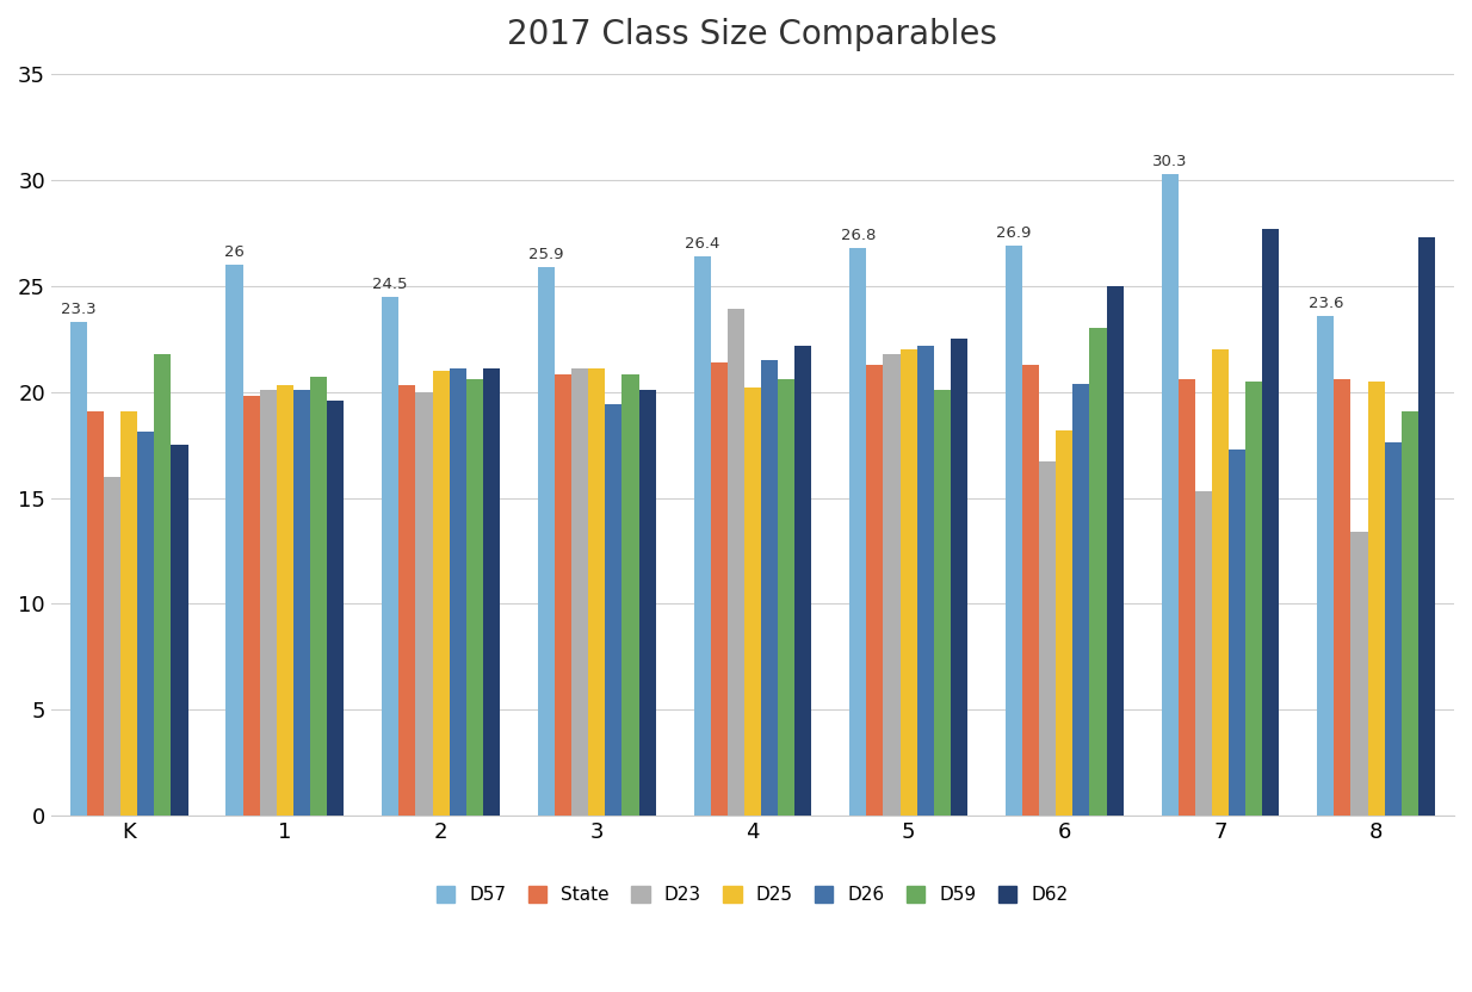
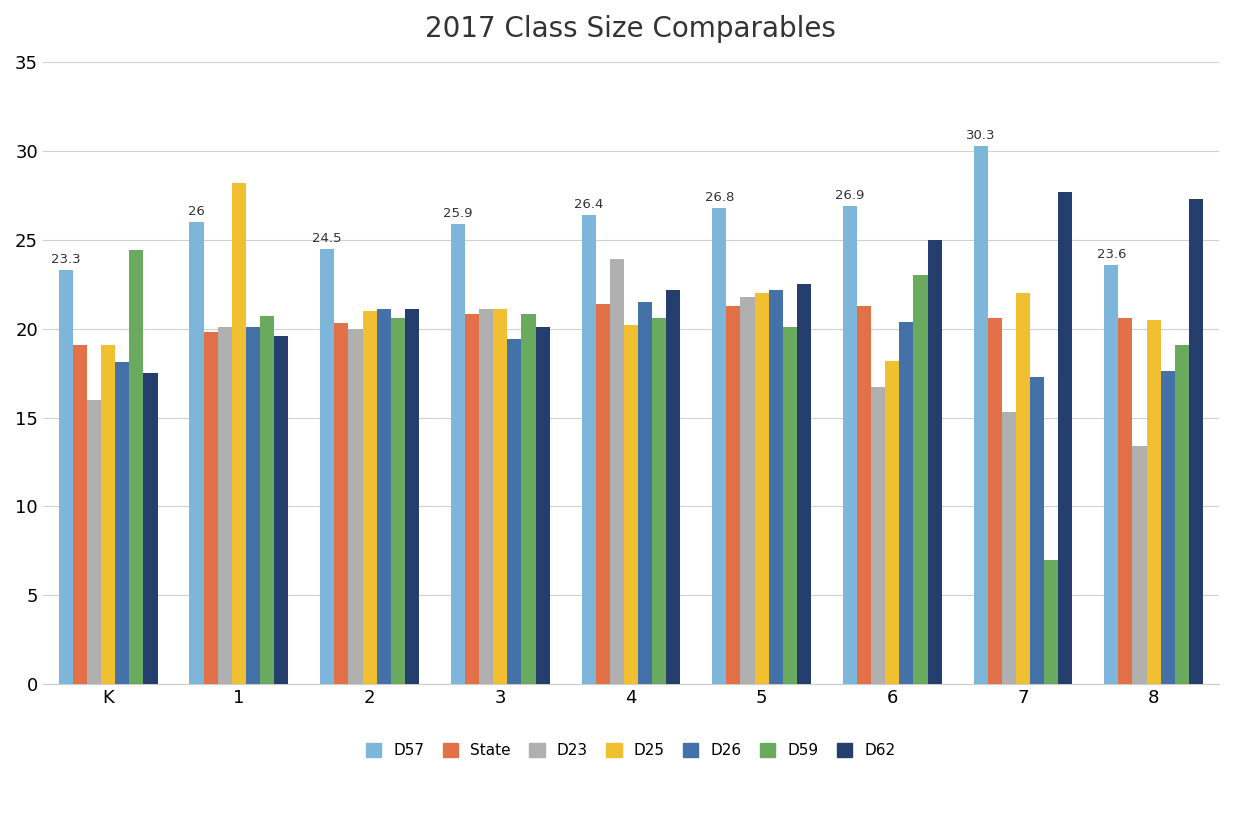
D59/K: 21.8 -> 24.4
D25/1: 20.3 -> 28.2
D59/7: 20.5 -> 7.0
